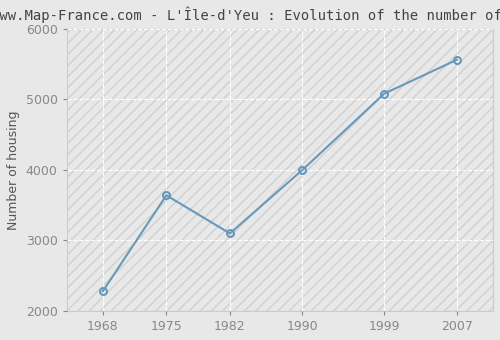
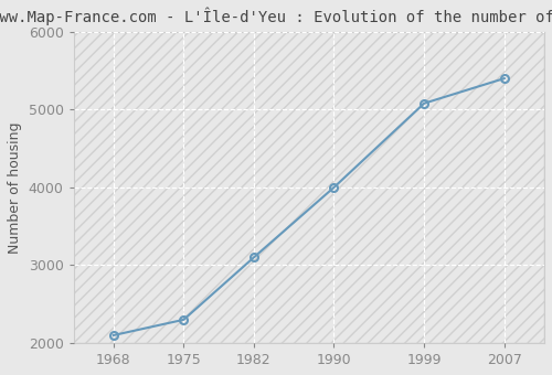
1968: 2280 -> 2100
1975: 3640 -> 2300
2007: 5560 -> 5400
